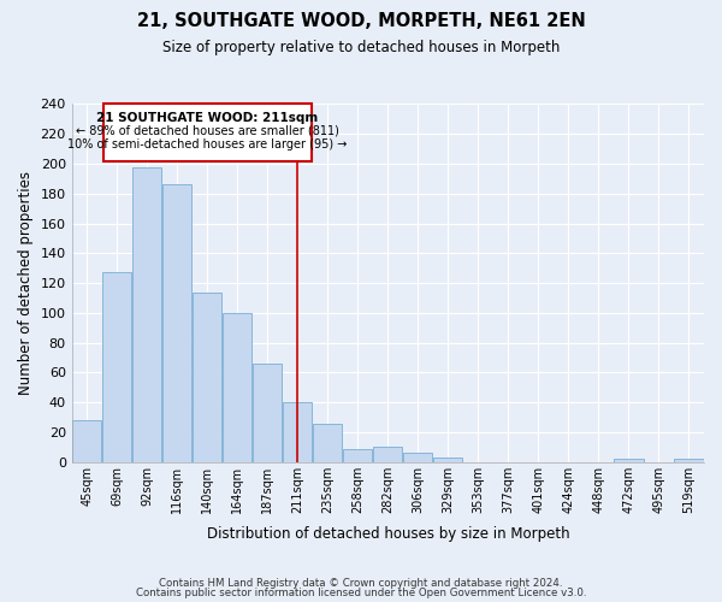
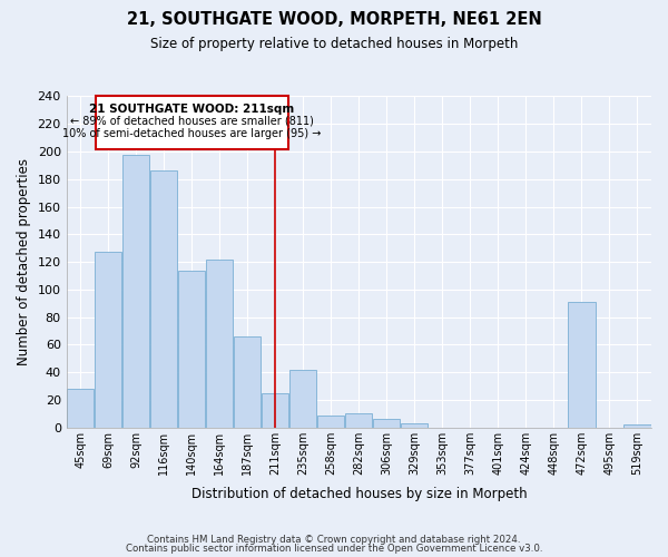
164sqm: 100 -> 122
211sqm: 40 -> 25
235sqm: 26 -> 42
472sqm: 2 -> 91
